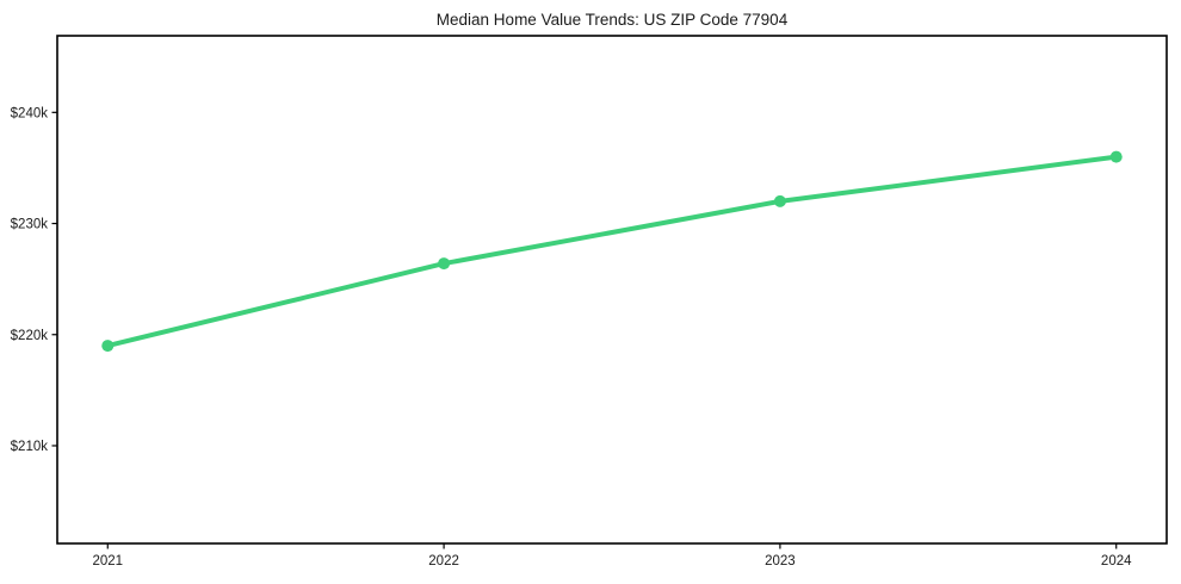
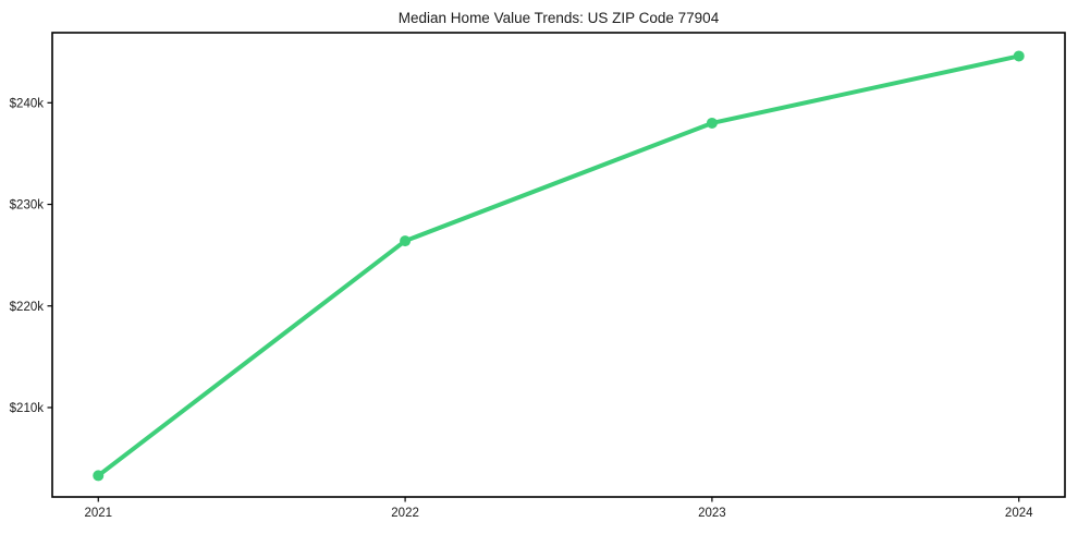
2021: $219k -> $203k
2023: $232k -> $238k
2024: $236k -> $245k
